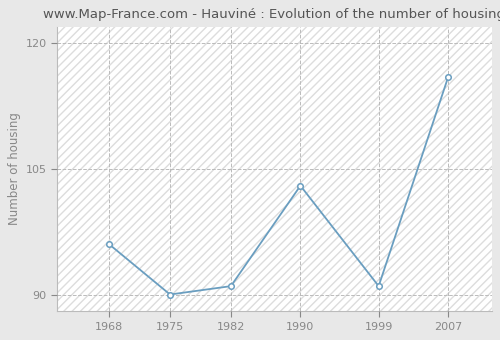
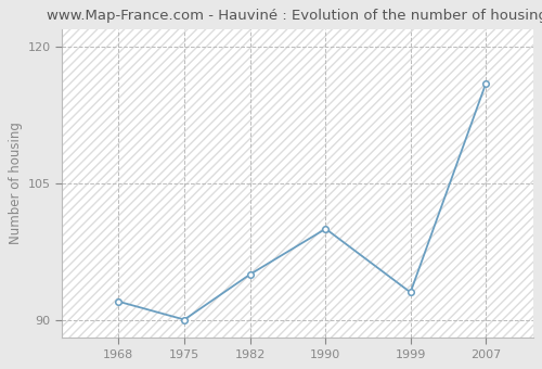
1968: 96 -> 92
1982: 91 -> 95
1990: 103 -> 100
1999: 91 -> 93
